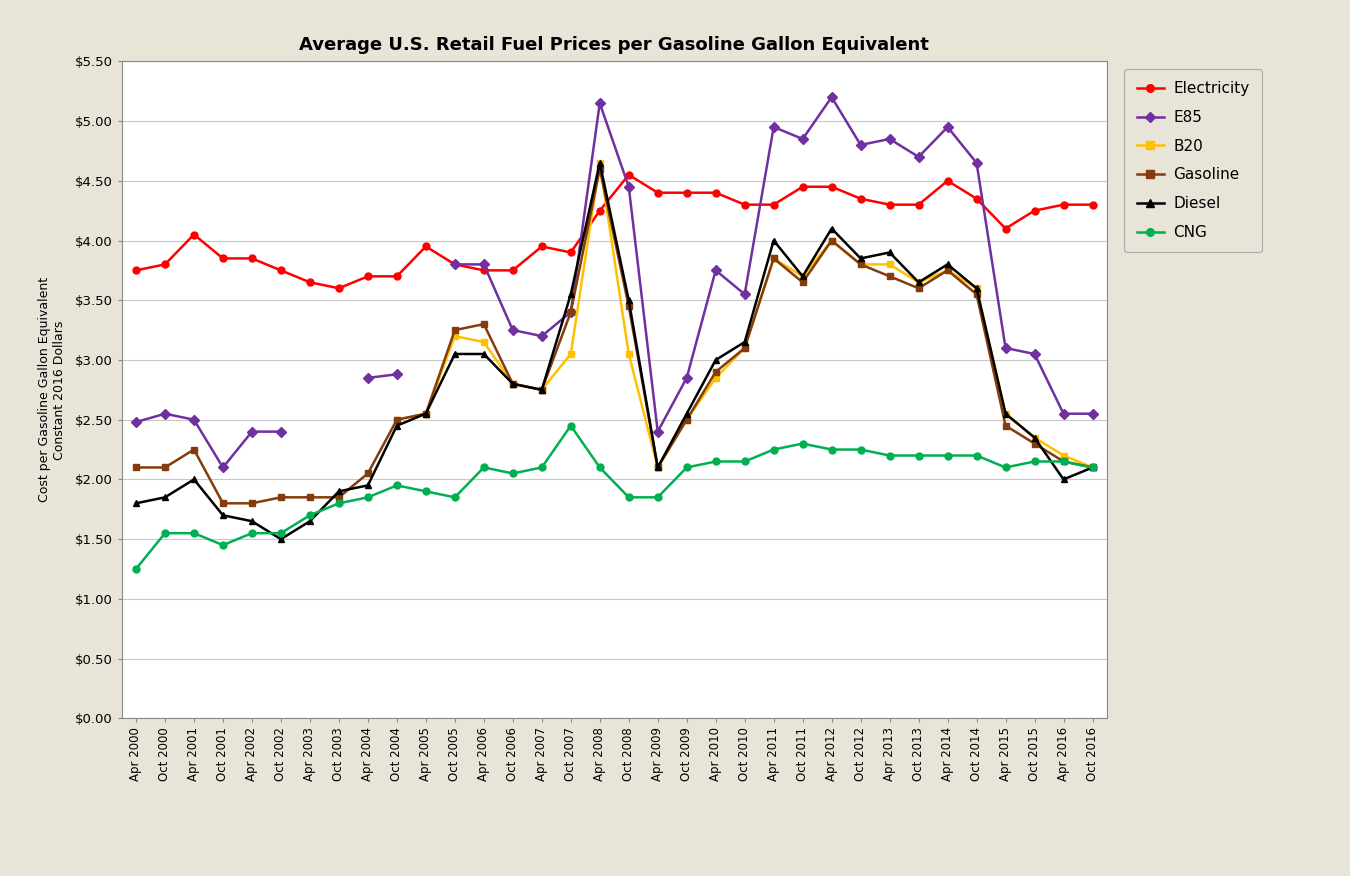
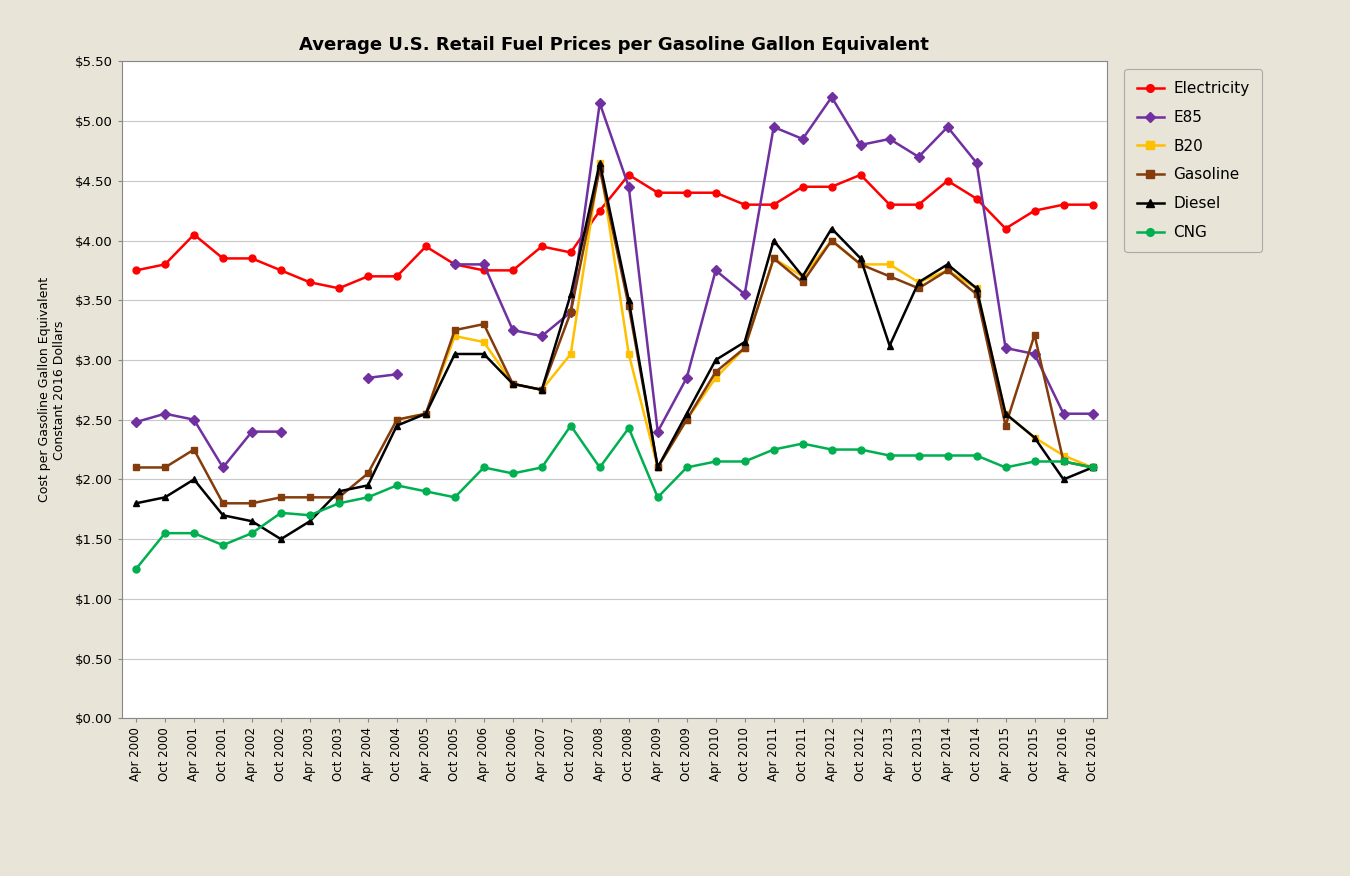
CNG/Oct 2002: $1.55 -> $1.72
CNG/Oct 2008: $1.85 -> $2.43
Electricity/Oct 2012: $4.35 -> $4.55
Diesel/Apr 2013: $3.90 -> $3.12
Gasoline/Oct 2015: $2.30 -> $3.21
